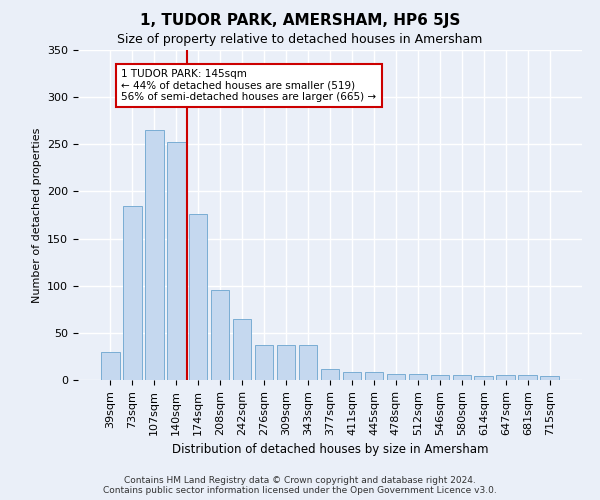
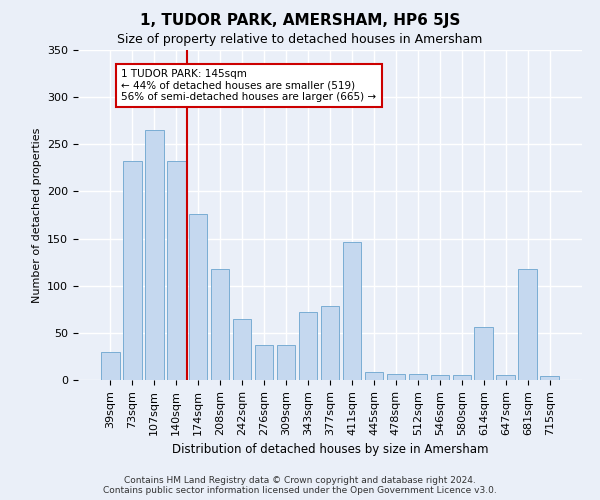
73sqm: 185 -> 232
140sqm: 252 -> 232
208sqm: 95 -> 118
343sqm: 37 -> 72
377sqm: 12 -> 78
411sqm: 8 -> 146
614sqm: 4 -> 56
681sqm: 5 -> 118
